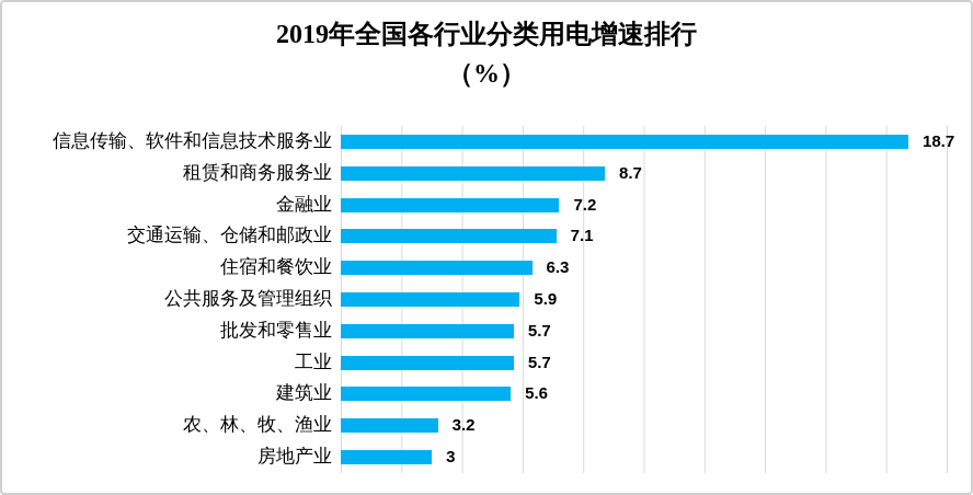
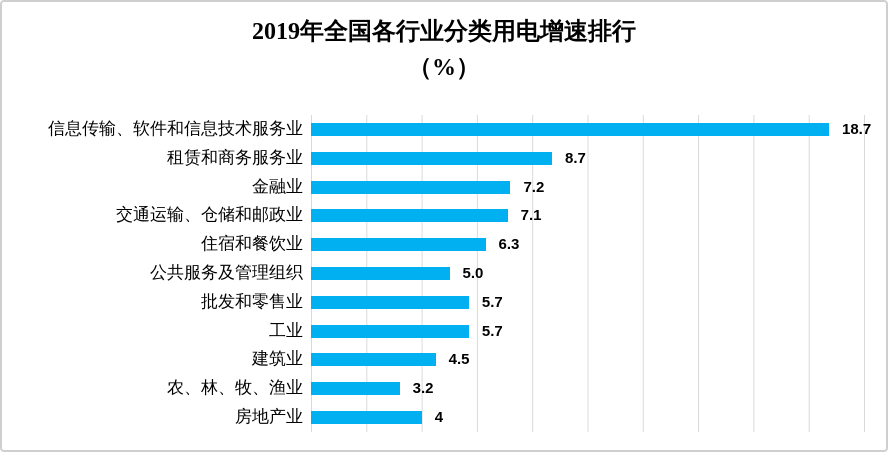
公共服务及管理组织: 5.9 -> 5.0
建筑业: 5.6 -> 4.5
房地产业: 3 -> 4
